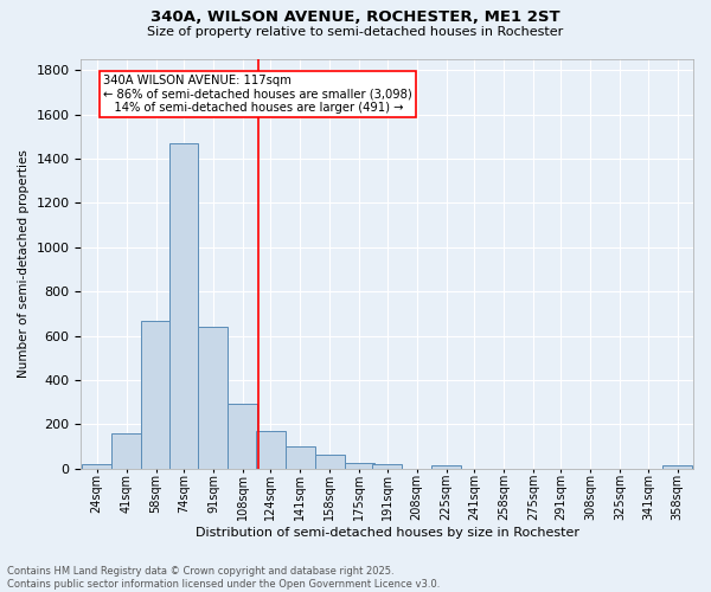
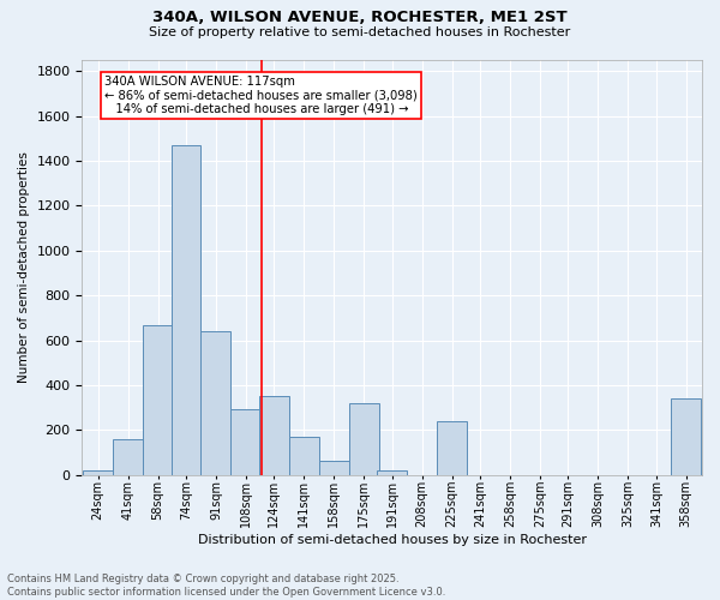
124sqm: 170 -> 350
141sqm: 100 -> 170
175sqm: 20 -> 320
225sqm: 20 -> 240
358sqm: 20 -> 340
